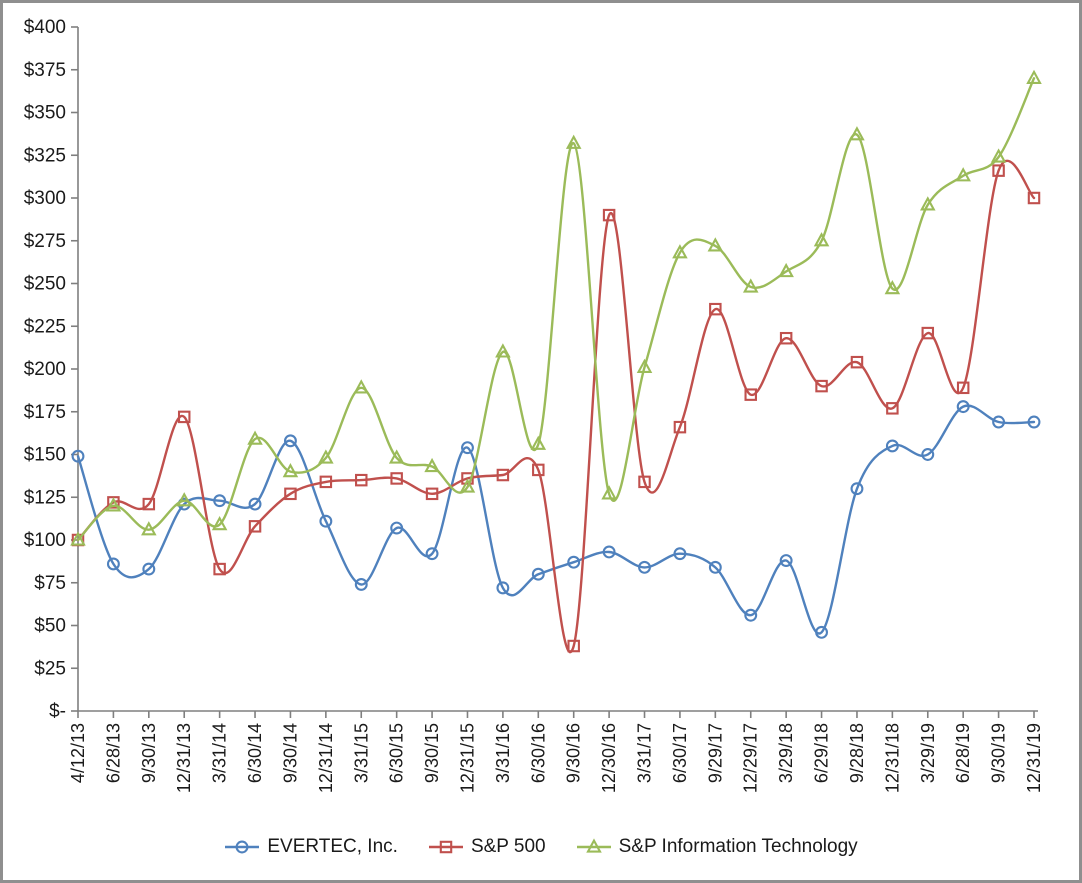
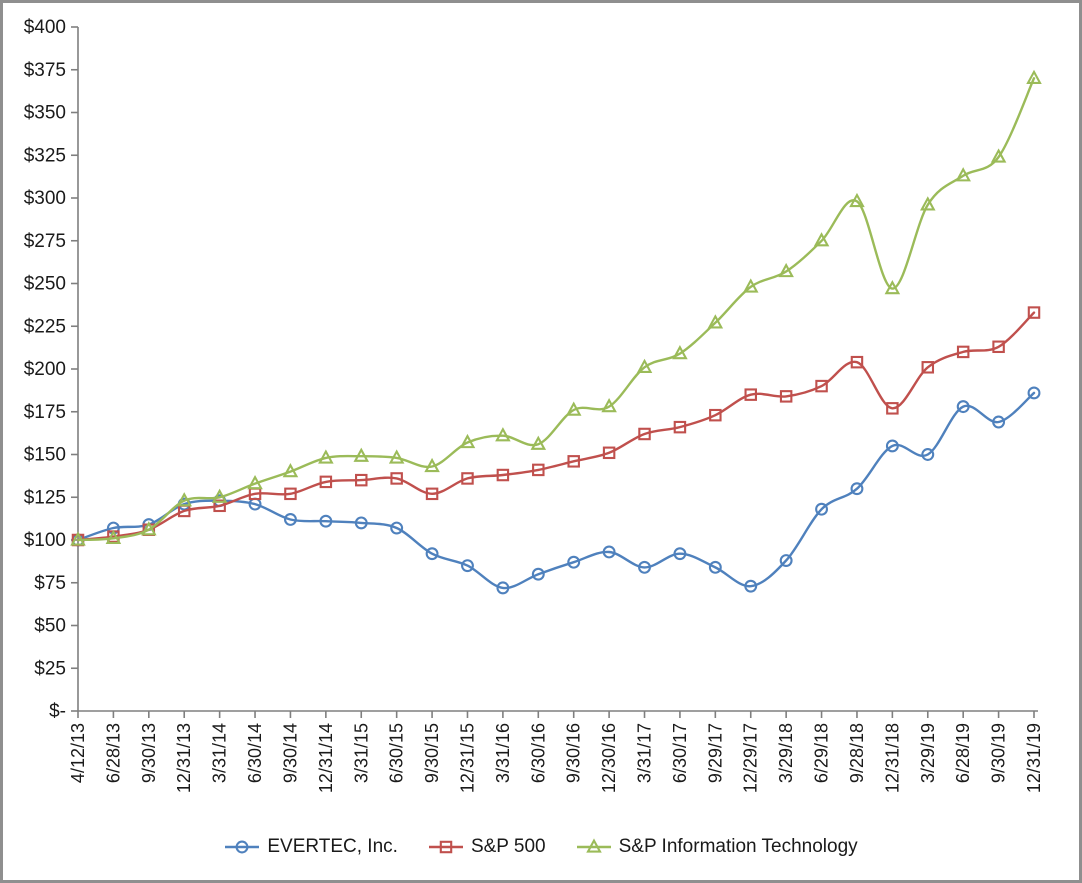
EVERTEC, Inc./4/12/13: $149 -> $100
EVERTEC, Inc./6/28/13: $86 -> $107
S&P 500/6/28/13: $122 -> $102
S&P Information Technology/6/28/13: $120 -> $101
EVERTEC, Inc./9/30/13: $83 -> $109
S&P 500/9/30/13: $121 -> $106
S&P 500/12/31/13: $172 -> $117
S&P 500/3/31/14: $83 -> $120
S&P Information Technology/3/31/14: $109 -> $125
S&P 500/6/30/14: $108 -> $127
S&P Information Technology/6/30/14: $159 -> $133
EVERTEC, Inc./9/30/14: $158 -> $112
EVERTEC, Inc./3/31/15: $74 -> $110
S&P Information Technology/3/31/15: $189 -> $149
EVERTEC, Inc./12/31/15: $154 -> $85
S&P Information Technology/12/31/15: $131 -> $157
S&P Information Technology/3/31/16: $210 -> $161
S&P 500/9/30/16: $38 -> $146
S&P Information Technology/9/30/16: $332 -> $176
S&P 500/12/30/16: $290 -> $151
S&P Information Technology/12/30/16: $127 -> $178
S&P 500/3/31/17: $134 -> $162
S&P Information Technology/6/30/17: $268 -> $209
S&P 500/9/29/17: $235 -> $173
S&P Information Technology/9/29/17: $272 -> $227
EVERTEC, Inc./12/29/17: $56 -> $73
S&P 500/3/29/18: $218 -> $184
EVERTEC, Inc./6/29/18: $46 -> $118
S&P Information Technology/9/28/18: $337 -> $298
S&P 500/3/29/19: $221 -> $201
S&P 500/6/28/19: $189 -> $210
S&P 500/9/30/19: $316 -> $213
EVERTEC, Inc./12/31/19: $169 -> $186
S&P 500/12/31/19: $300 -> $233
